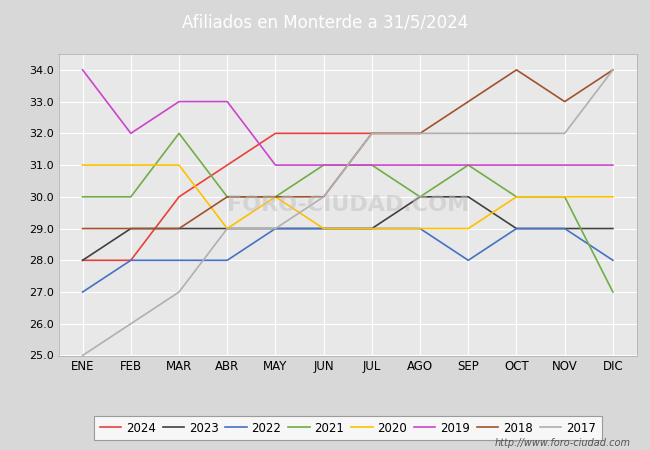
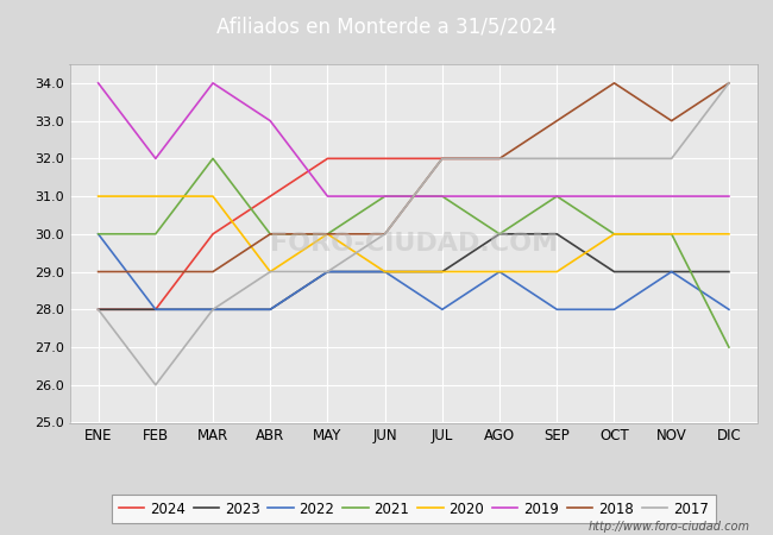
2022/ENE: 27 -> 30
2017/ENE: 25 -> 28
2023/FEB: 29 -> 28
2023/MAR: 29 -> 28
2019/MAR: 33 -> 34
2017/MAR: 27 -> 28
2023/ABR: 29 -> 28
2022/JUL: 29 -> 28
2022/OCT: 29 -> 28
